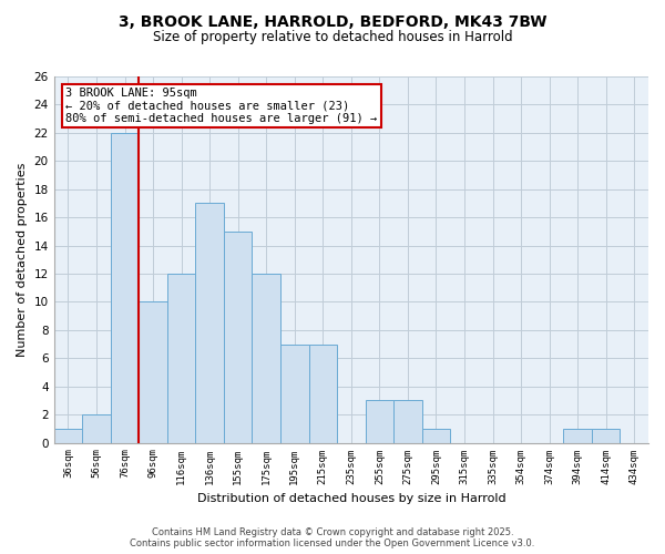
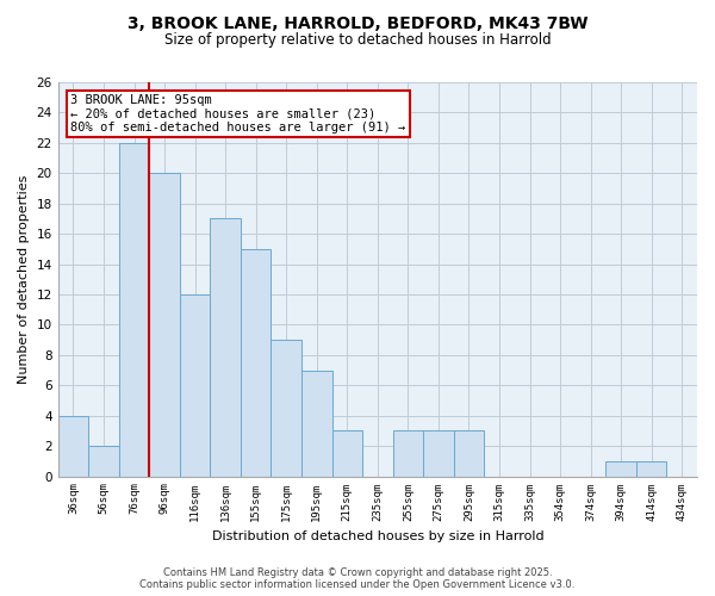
36sqm: 1 -> 4
96sqm: 10 -> 20
175sqm: 12 -> 9
215sqm: 7 -> 3
295sqm: 1 -> 3
